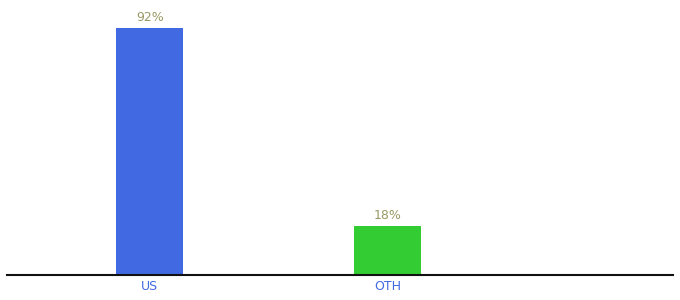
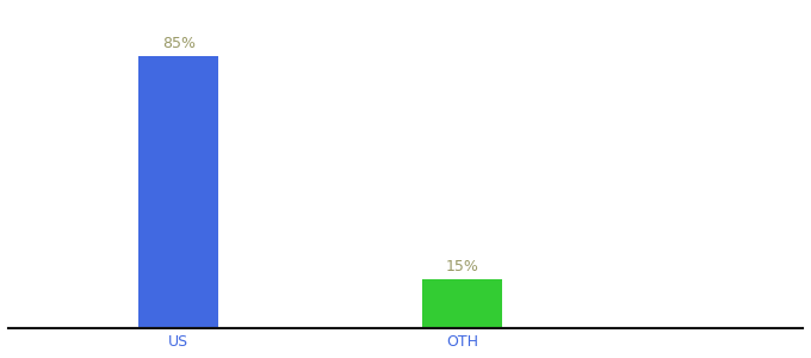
US: 92% -> 85%
OTH: 18% -> 15%
